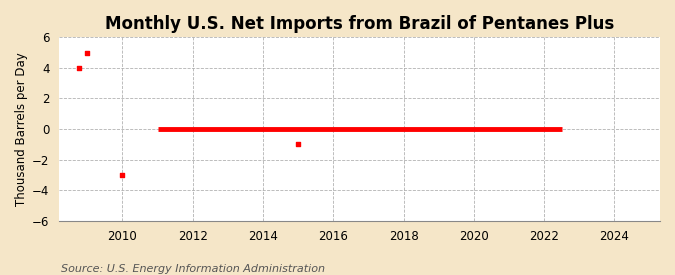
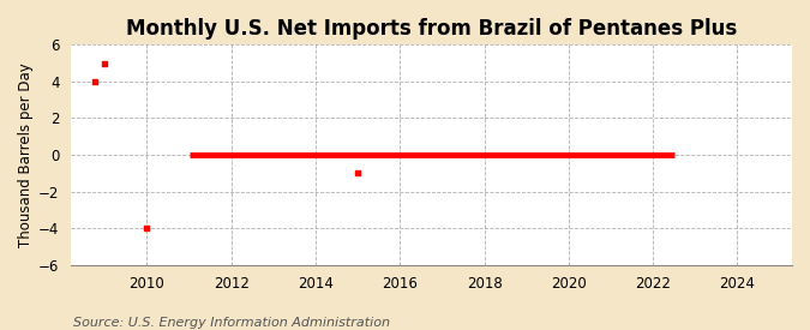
2010: -3 -> -4
